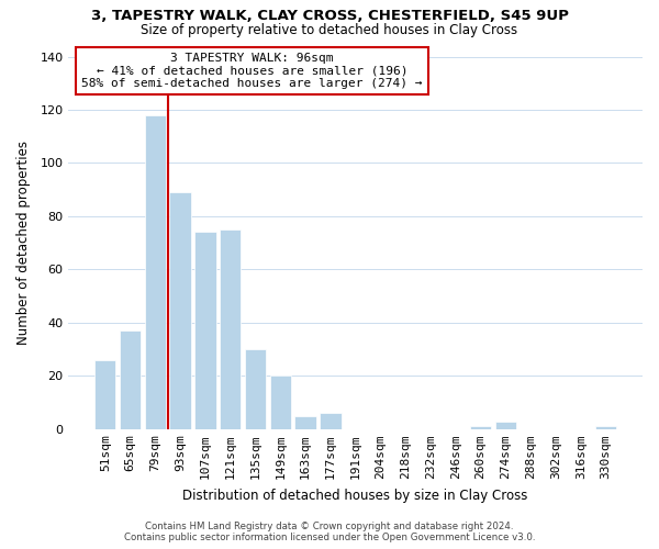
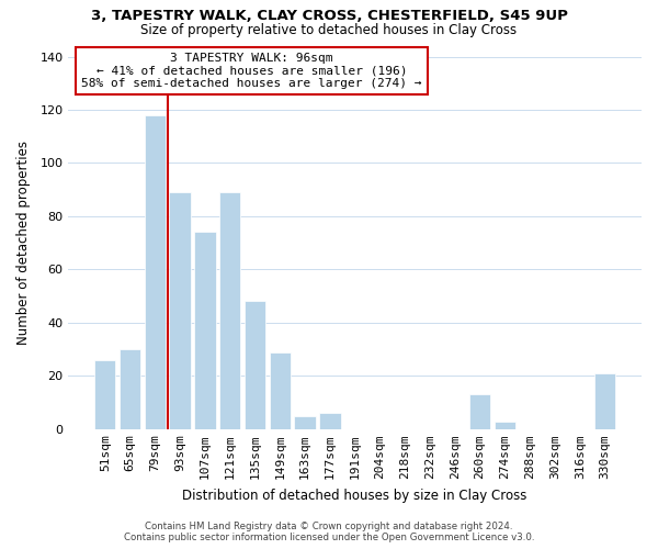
65sqm: 37 -> 30
121sqm: 75 -> 89
135sqm: 30 -> 48
149sqm: 20 -> 29
260sqm: 1 -> 13
330sqm: 1 -> 21
